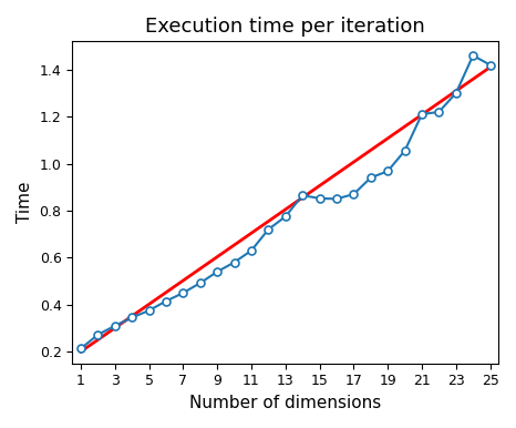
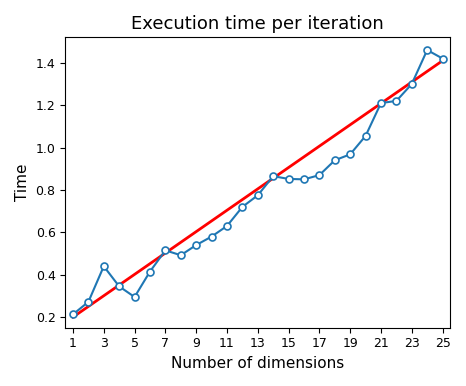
3: 0.310 -> 0.440
5: 0.375 -> 0.295
7: 0.450 -> 0.515
